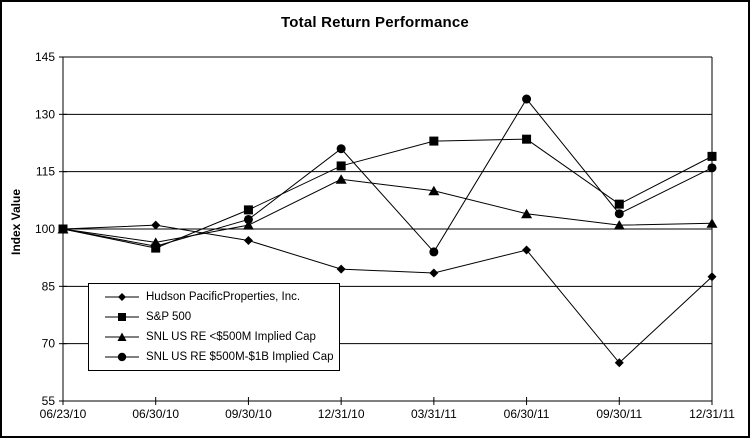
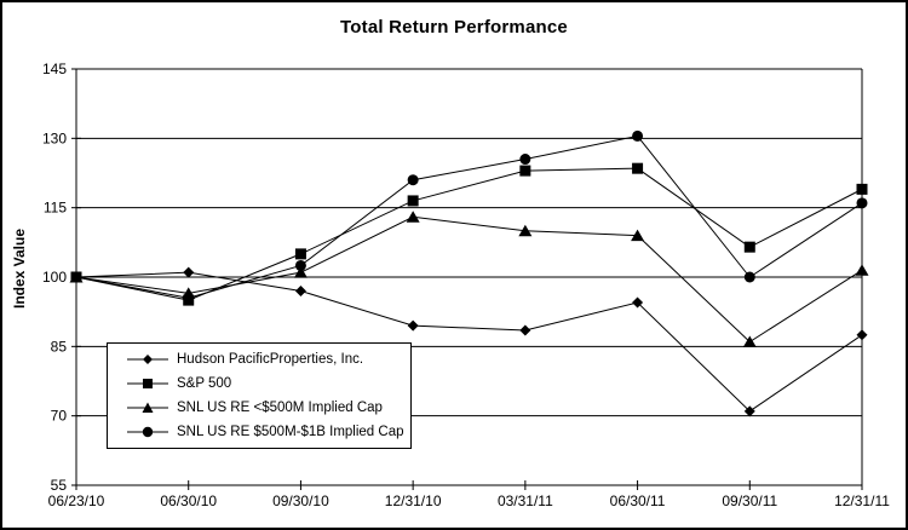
SNL US RE $500M-$1B Implied Cap/03/31/11: 94 -> 126
SNL US RE <$500M Implied Cap/06/30/11: 104 -> 109
SNL US RE $500M-$1B Implied Cap/06/30/11: 134 -> 130
Hudson PacificProperties, Inc./09/30/11: 65 -> 71
SNL US RE <$500M Implied Cap/09/30/11: 101 -> 86
SNL US RE $500M-$1B Implied Cap/09/30/11: 104 -> 100
